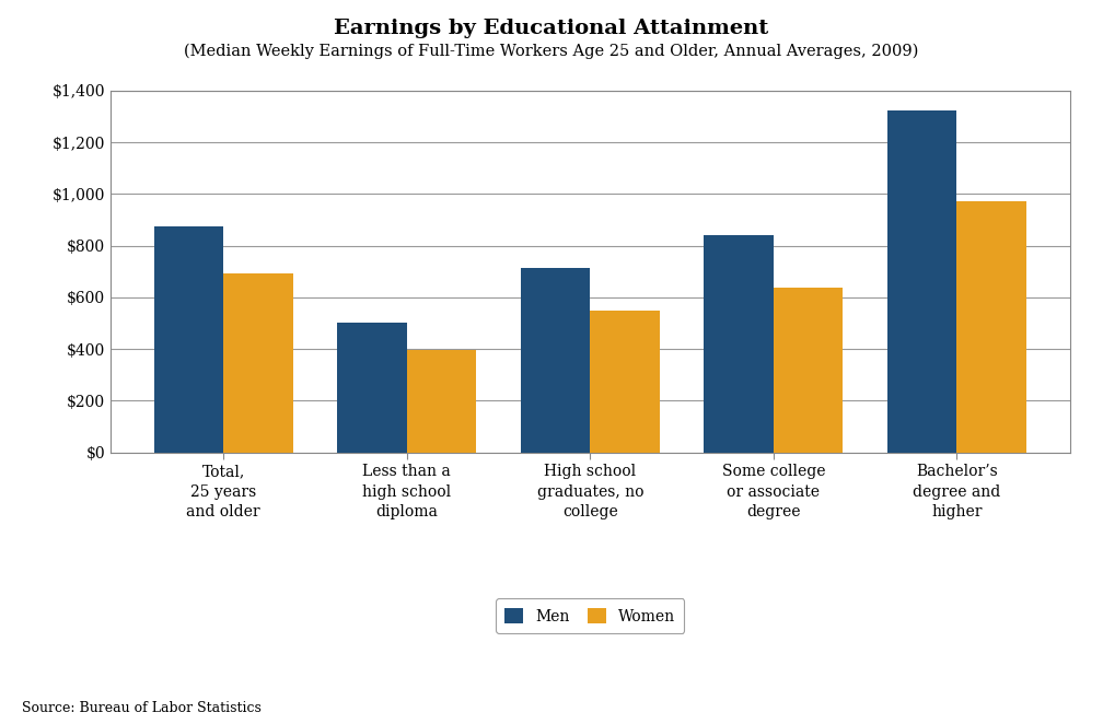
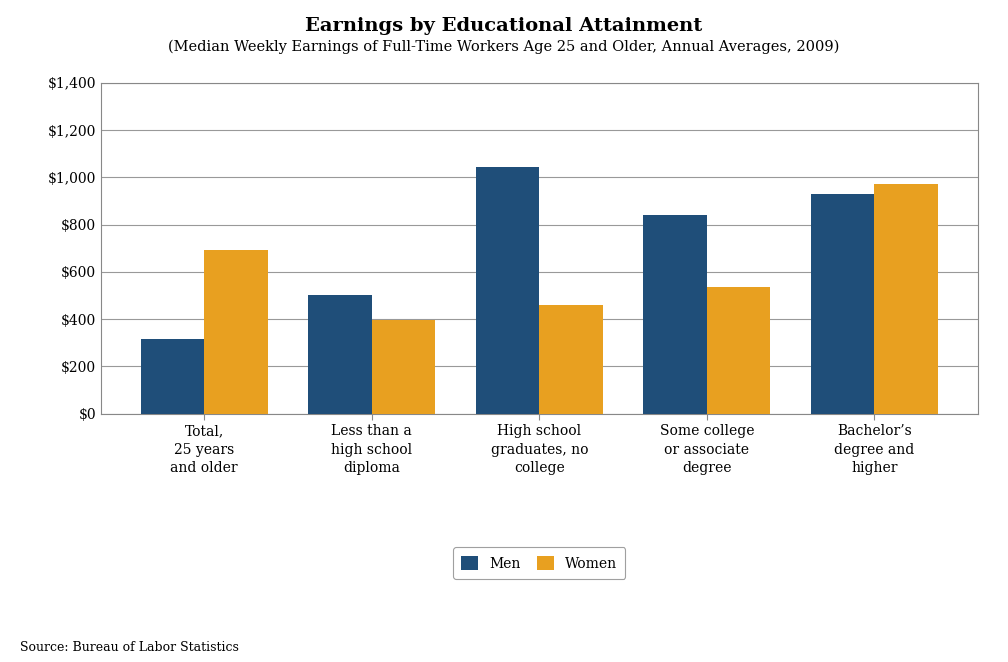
Men/Total, 25 years and older: $875 -> $315
Men/High school graduates, no college: $712 -> $1,045
Women/High school graduates, no college: $549 -> $460
Women/Some college or associate degree: $638 -> $535
Men/Bachelor’s degree and higher: $1,322 -> $930
